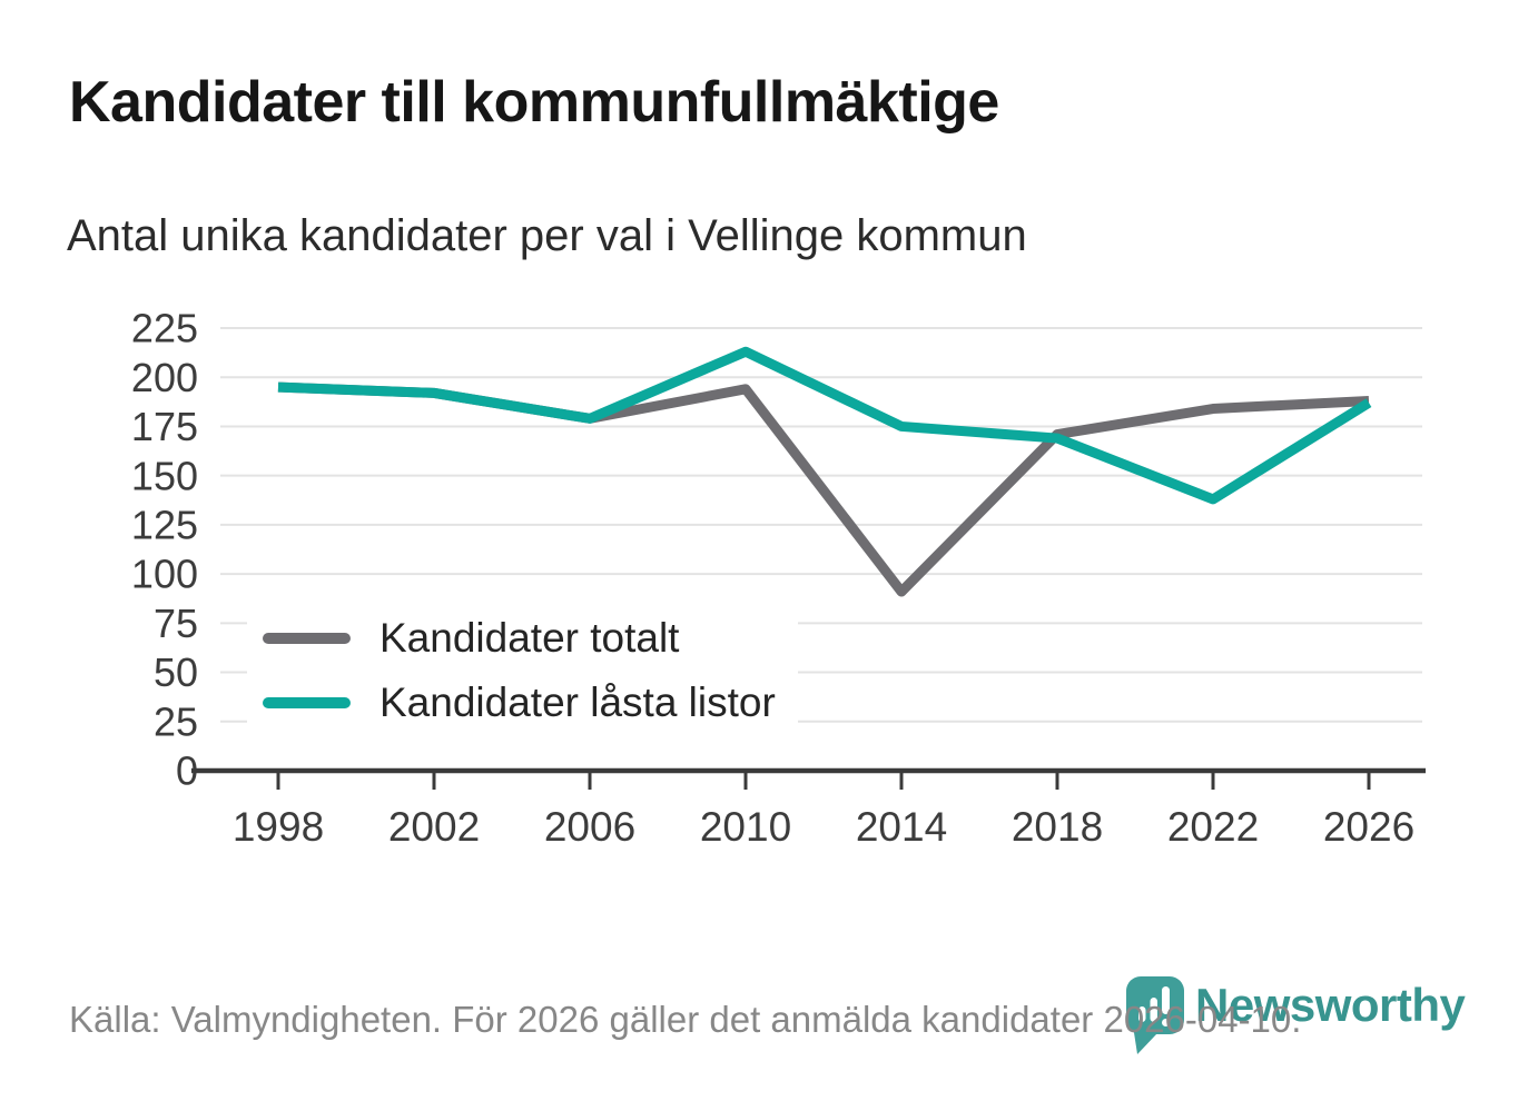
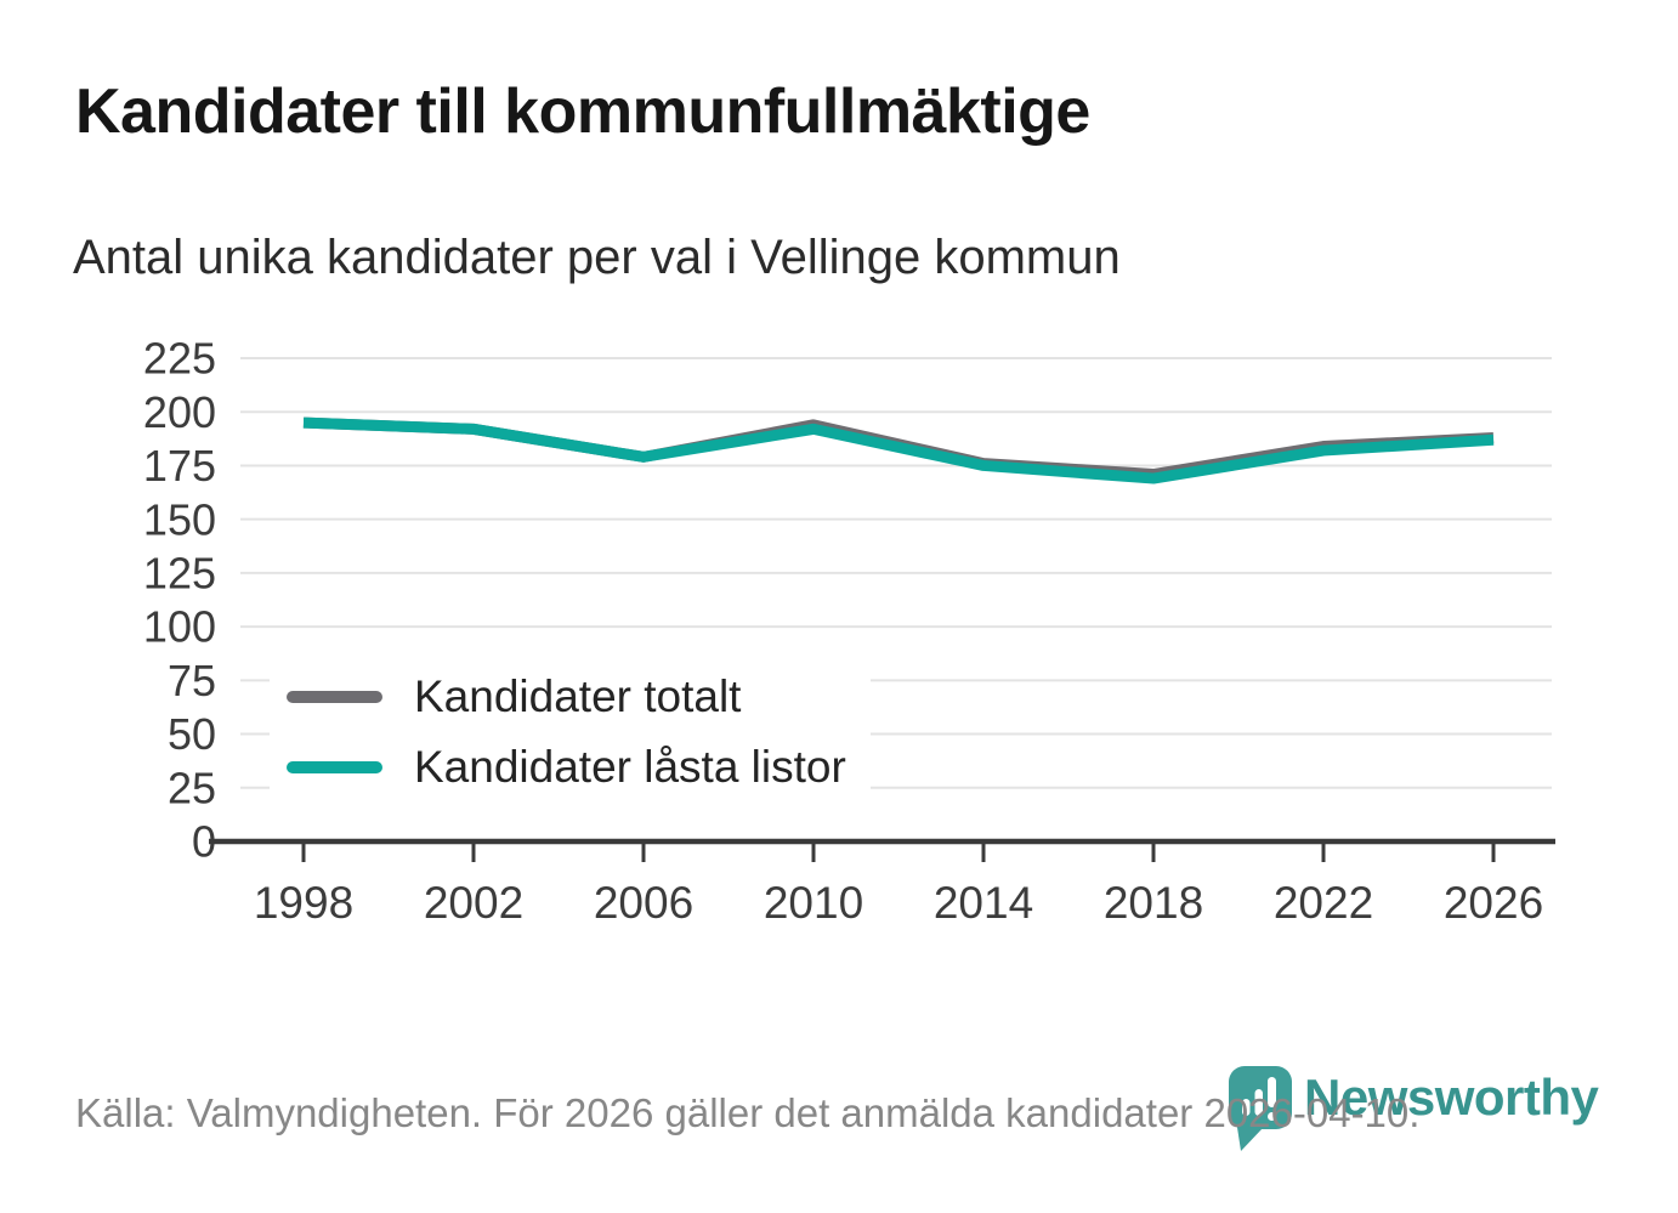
Kandidater låsta listor/2010: 213 -> 192
Kandidater totalt/2014: 91 -> 176
Kandidater låsta listor/2022: 138 -> 182
